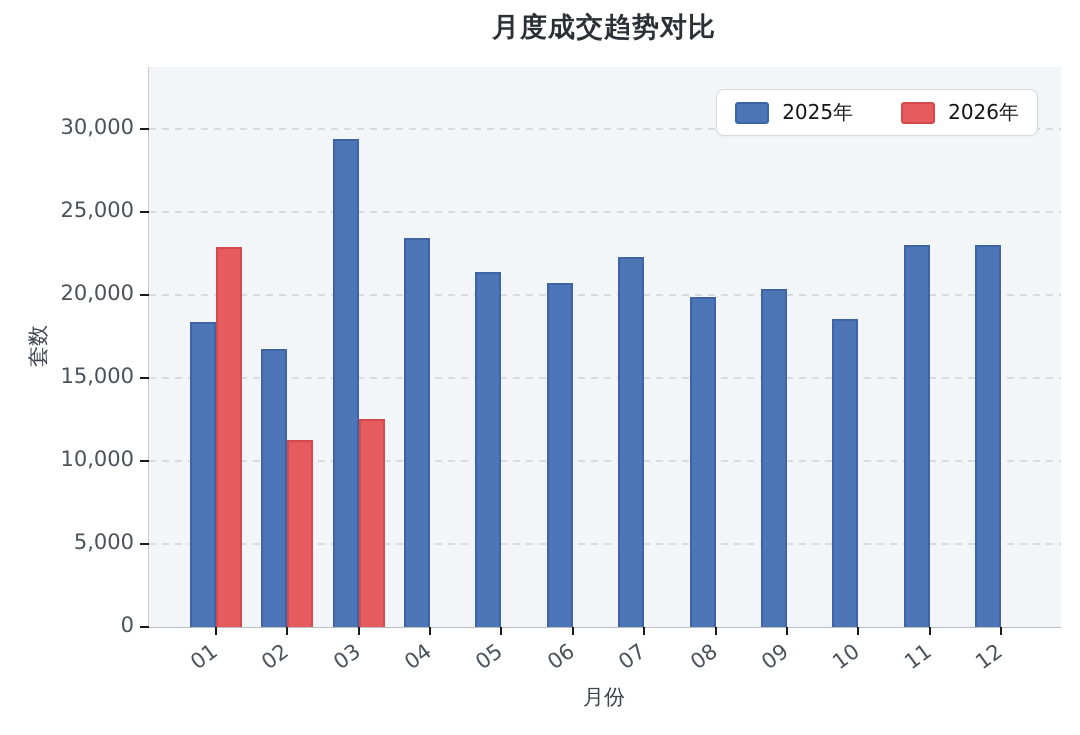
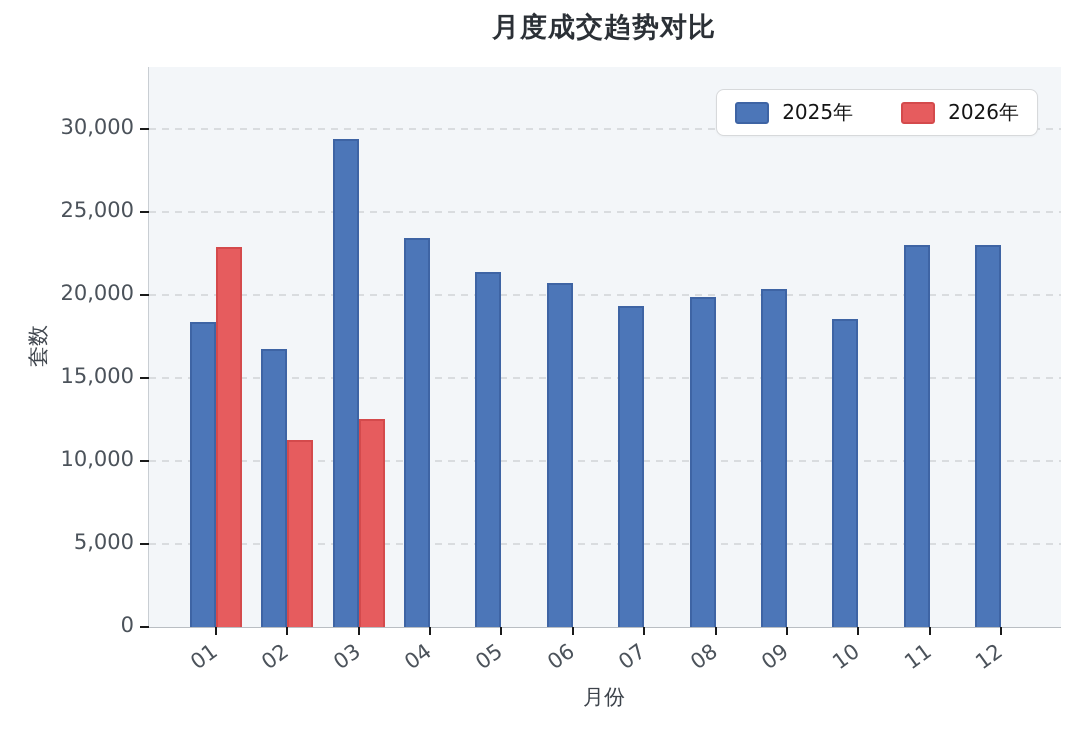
2025年/07: 22300 -> 19400
